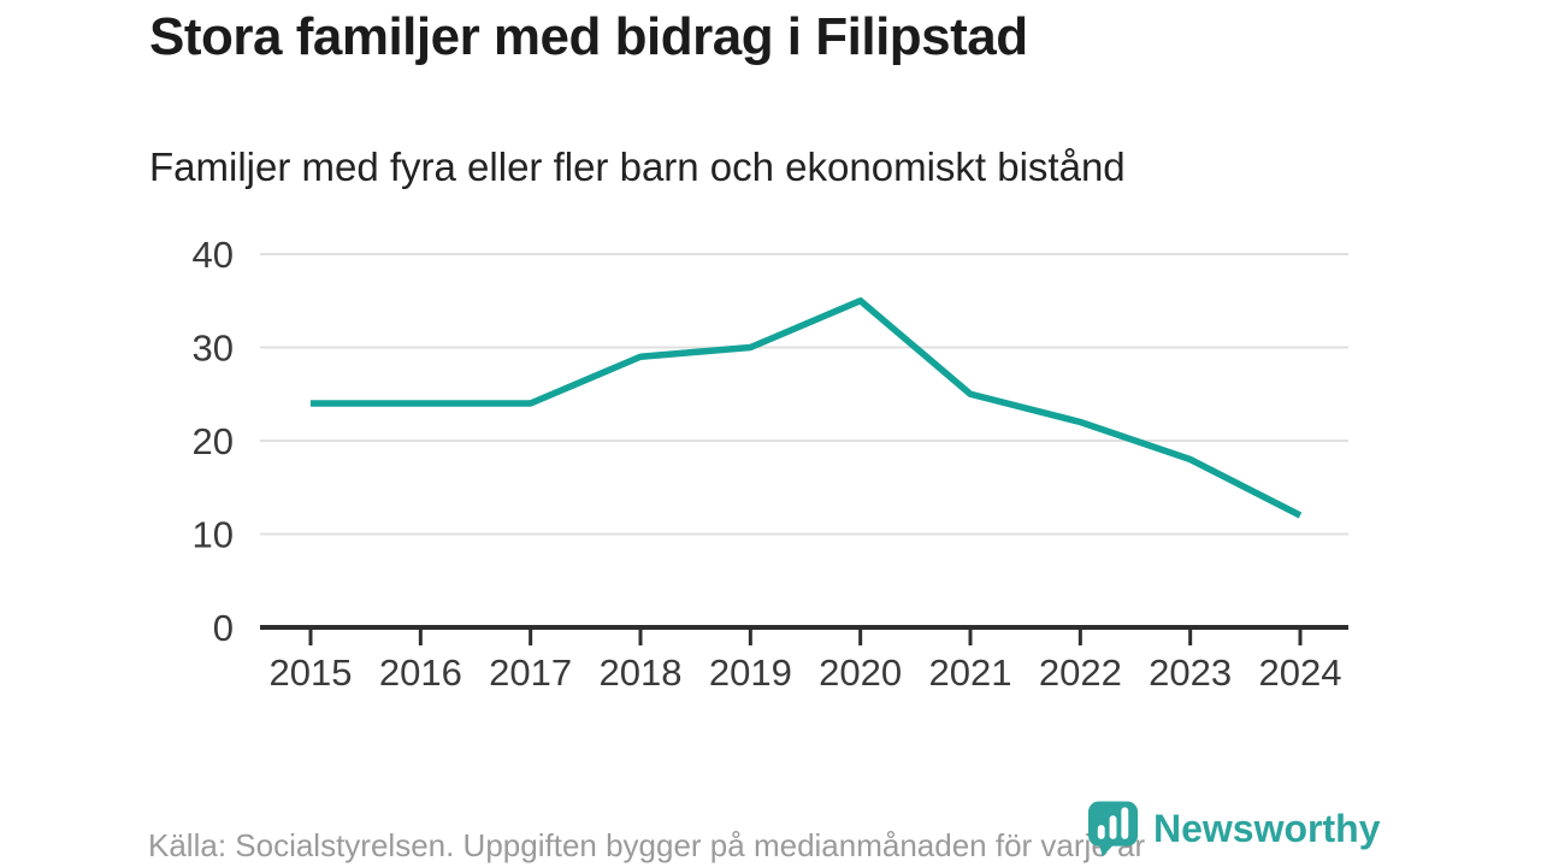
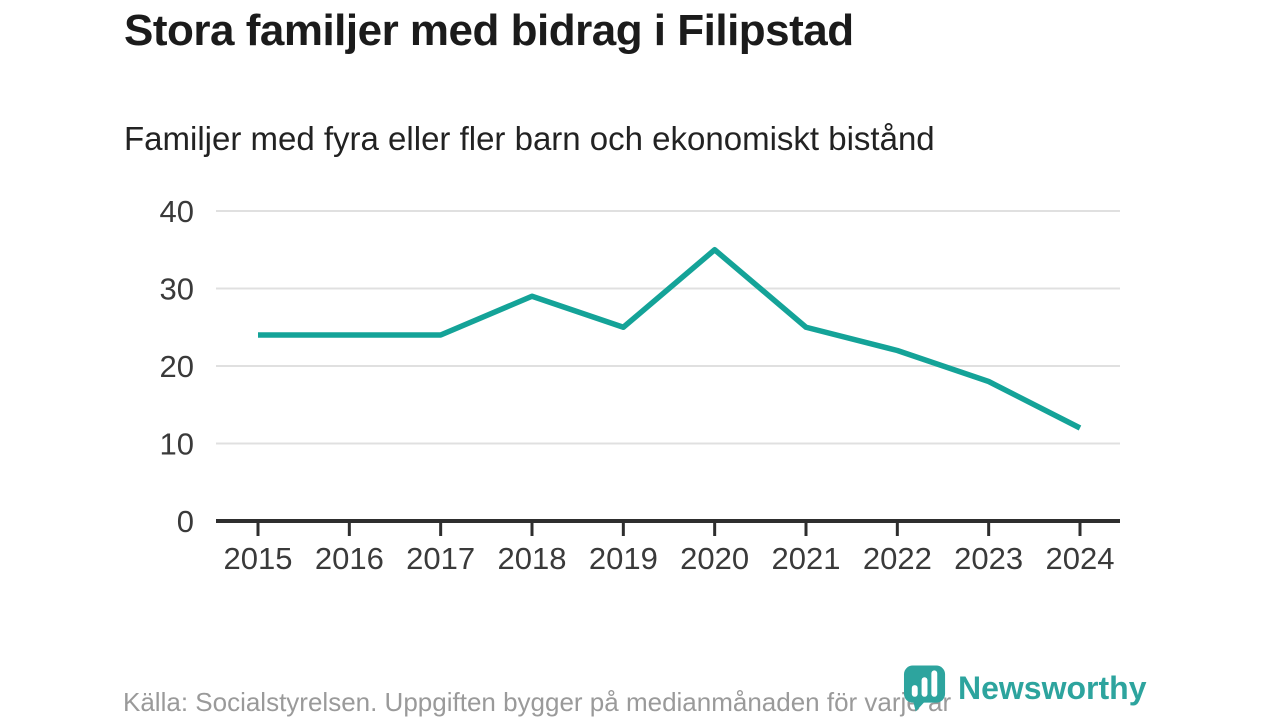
2019: 30 -> 25
